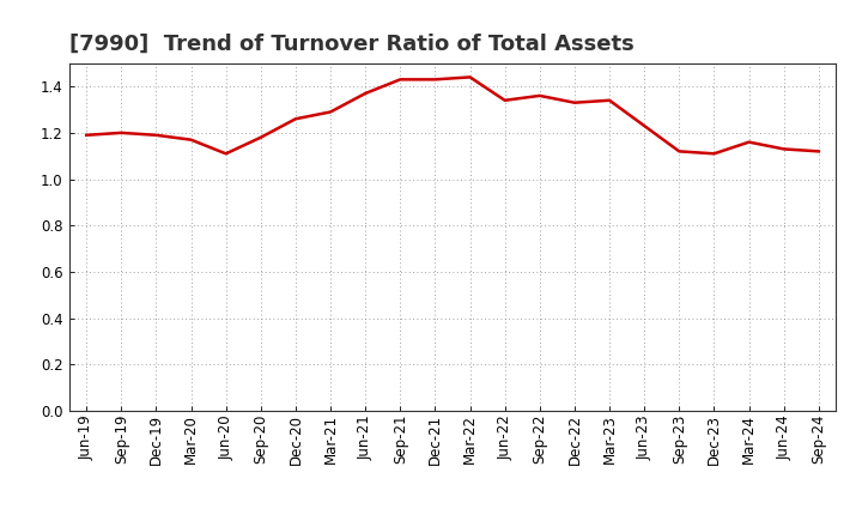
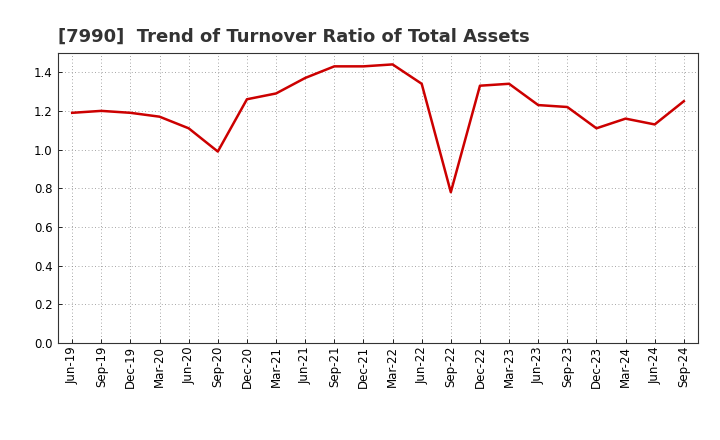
Sep-20: 1.18 -> 0.99
Sep-22: 1.36 -> 0.78
Sep-23: 1.12 -> 1.22
Sep-24: 1.12 -> 1.25
